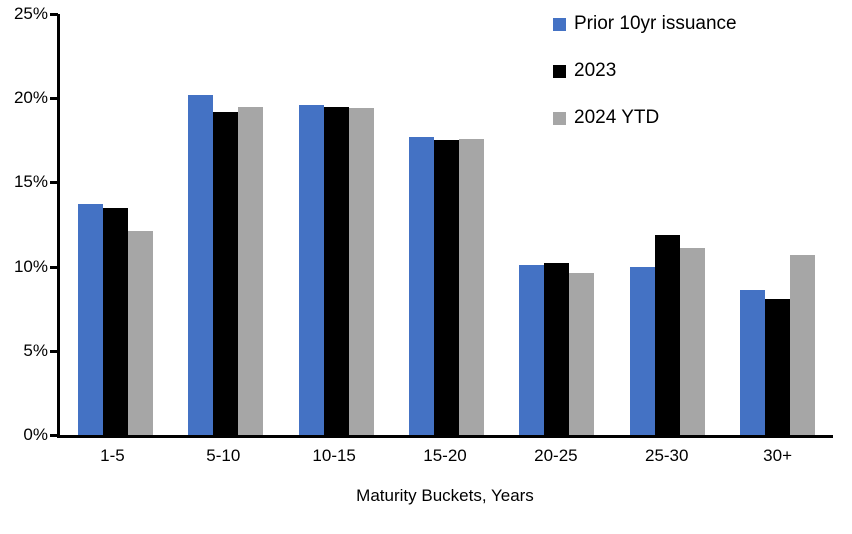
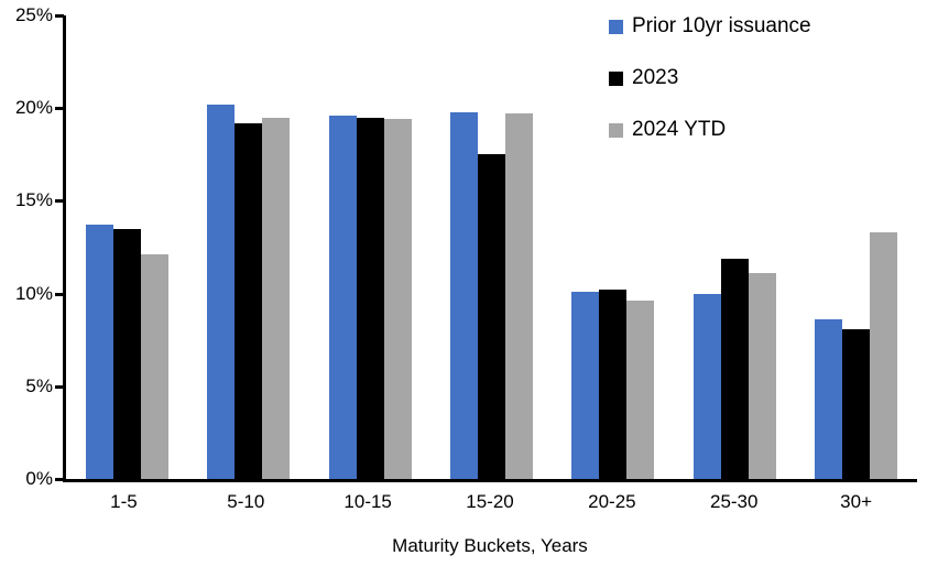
Prior 10yr issuance/15-20: 17.7% -> 19.8%
2024 YTD/15-20: 17.6% -> 19.7%
2024 YTD/30+: 10.7% -> 13.3%
